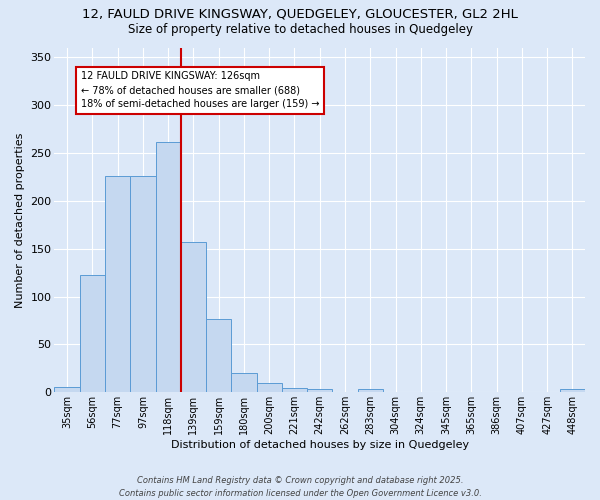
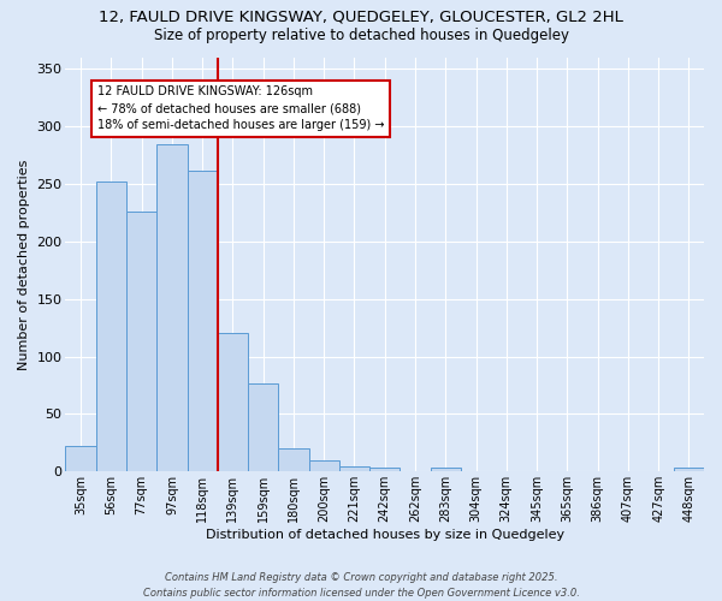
35sqm: 6 -> 22
56sqm: 122 -> 252
97sqm: 226 -> 284
139sqm: 157 -> 120
